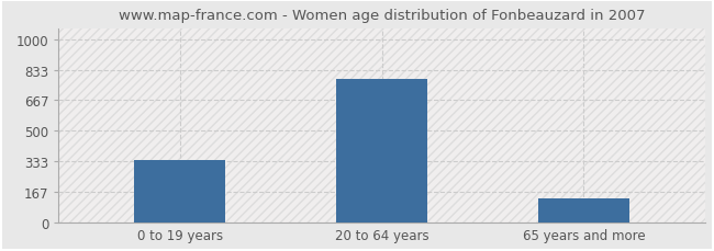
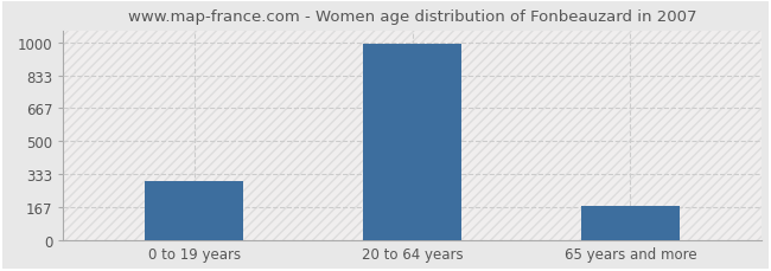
0 to 19 years: 340 -> 300
20 to 64 years: 780 -> 990
65 years and more: 130 -> 180
